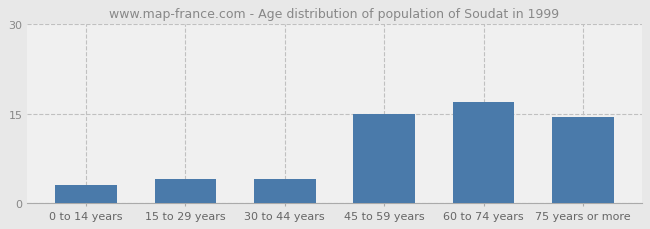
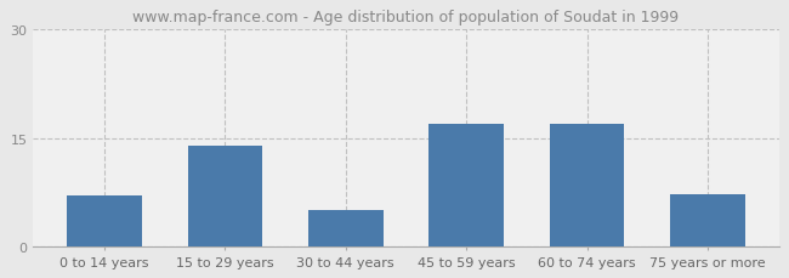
0 to 14 years: 3.0 -> 7.0
15 to 29 years: 4.0 -> 14.0
30 to 44 years: 4.0 -> 5.0
45 to 59 years: 15.0 -> 17.0
75 years or more: 14.5 -> 7.2
